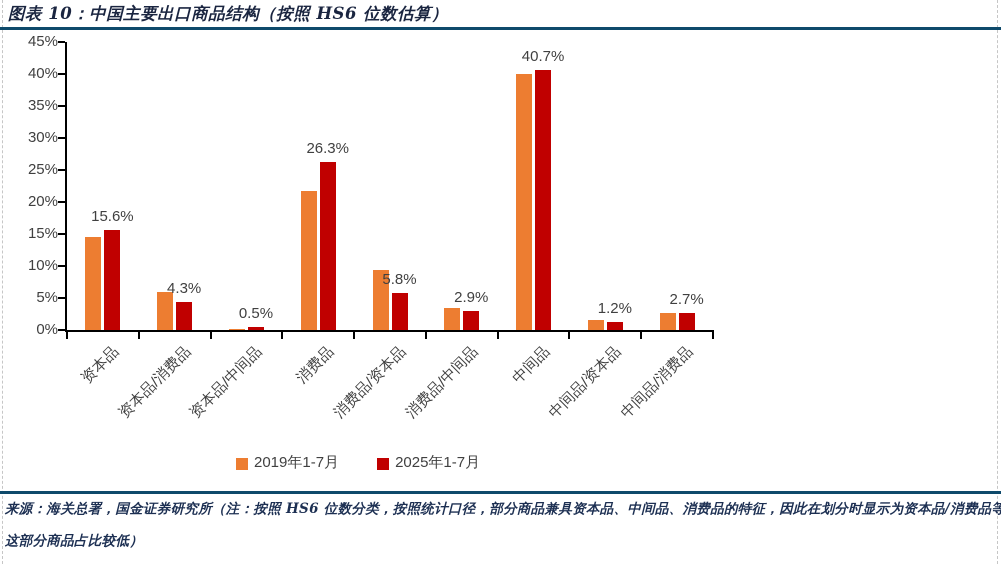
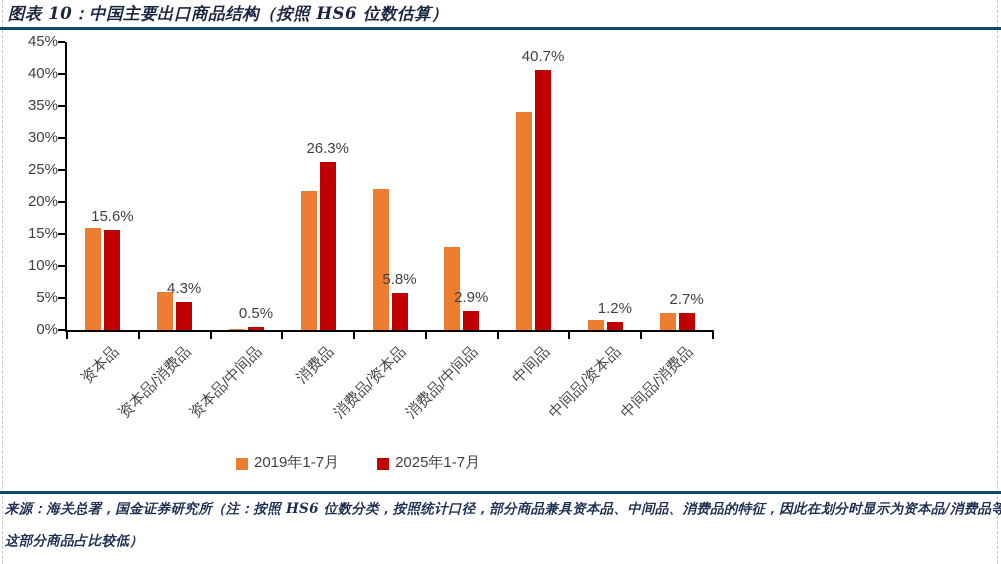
2019年1-7月/资本品: 15% -> 16%
2019年1-7月/消费品/资本品: 9% -> 22%
2019年1-7月/消费品/中间品: 4% -> 13%
2019年1-7月/中间品: 40% -> 34%
